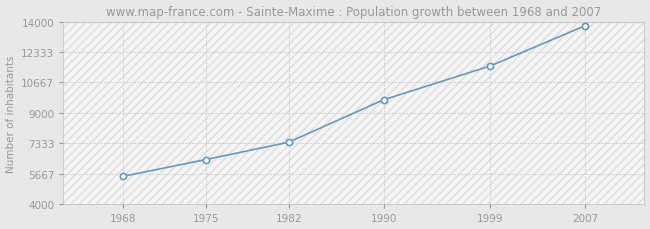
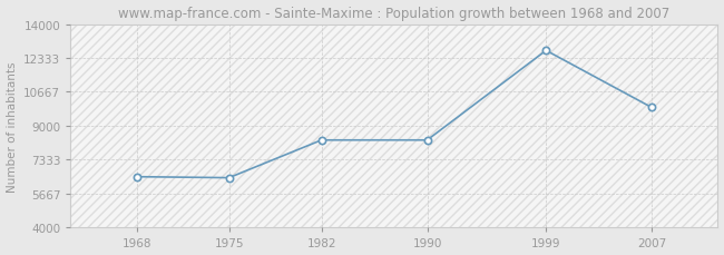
1968: 5500 -> 6500
1982: 7400 -> 8300
1990: 9700 -> 8300
1999: 11600 -> 12700
2007: 13800 -> 9900
